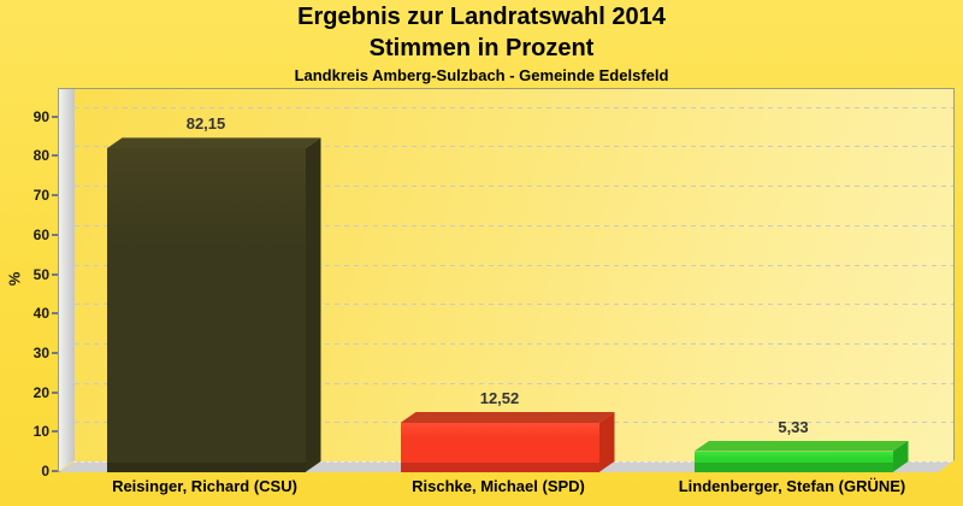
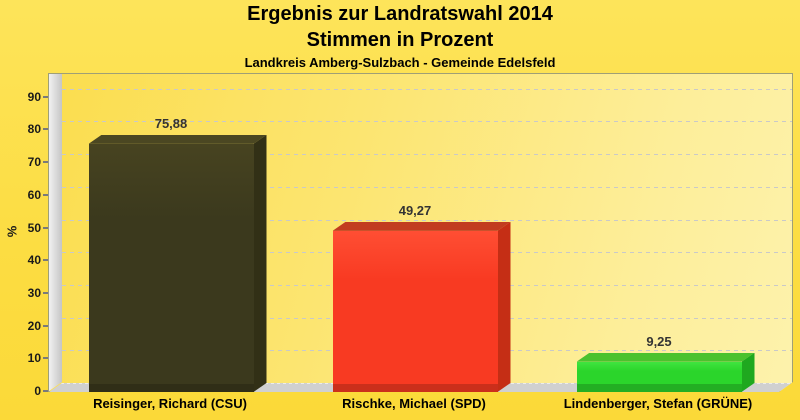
Reisinger, Richard (CSU): 82,15 -> 75,88
Rischke, Michael (SPD): 12,52 -> 49,27
Lindenberger, Stefan (GRÜNE): 5,33 -> 9,25
